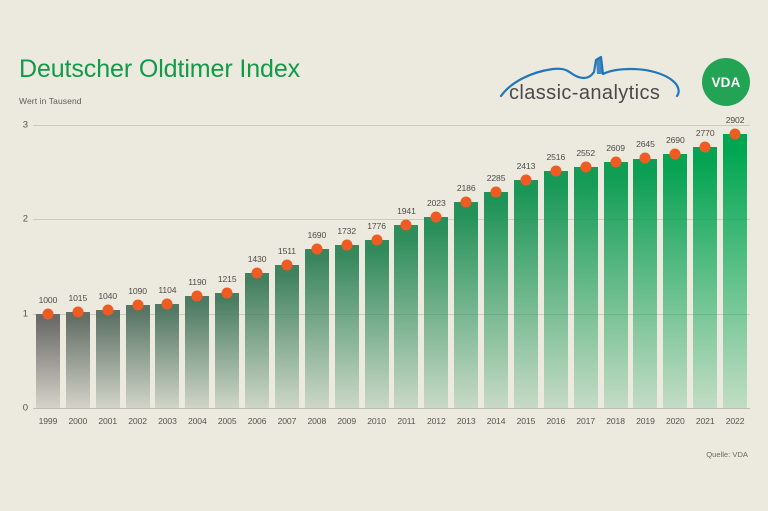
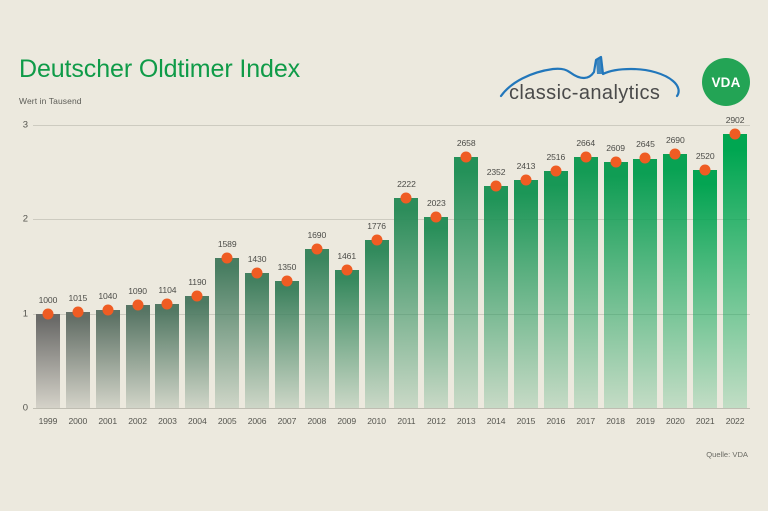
2005: 1215 -> 1589
2007: 1511 -> 1350
2009: 1732 -> 1461
2011: 1941 -> 2222
2013: 2186 -> 2658
2014: 2285 -> 2352
2017: 2552 -> 2664
2021: 2770 -> 2520
